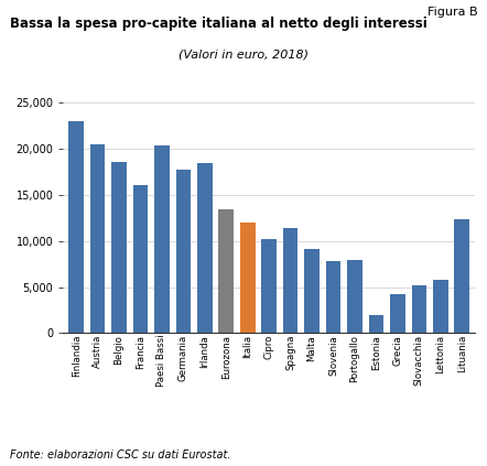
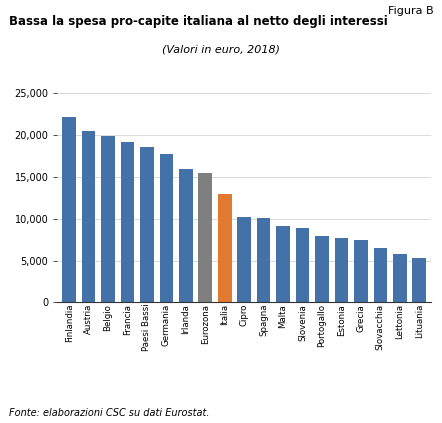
Finlandia: 23,000 -> 22,100
Belgio: 18,600 -> 19,900
Francia: 16,000 -> 19,100
Paesi Bassi: 20,400 -> 18,600
Irlanda: 18,400 -> 15,900
Eurozona: 13,400 -> 15,400
Italia: 12,000 -> 13,000
Spagna: 11,400 -> 10,000
Slovenia: 7,800 -> 8,900
Estonia: 2,000 -> 7,700
Grecia: 4,200 -> 7,400
Slovacchia: 5,200 -> 6,500
Lituania: 12,400 -> 5,300
